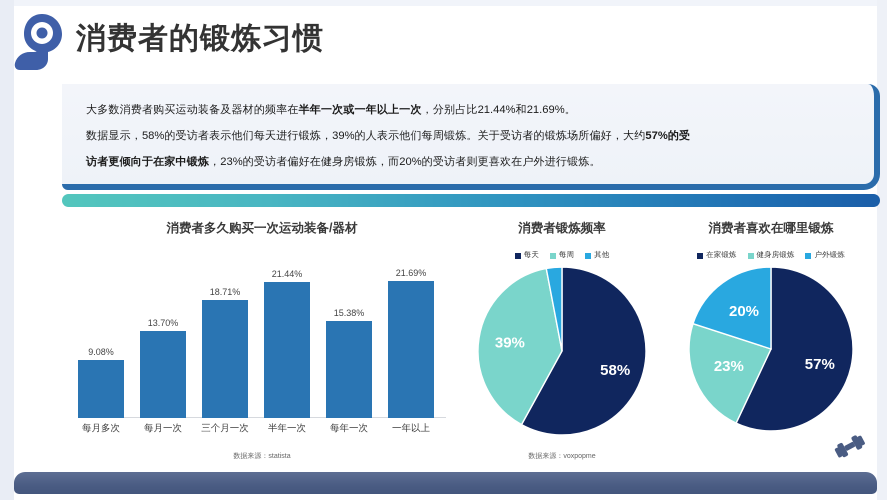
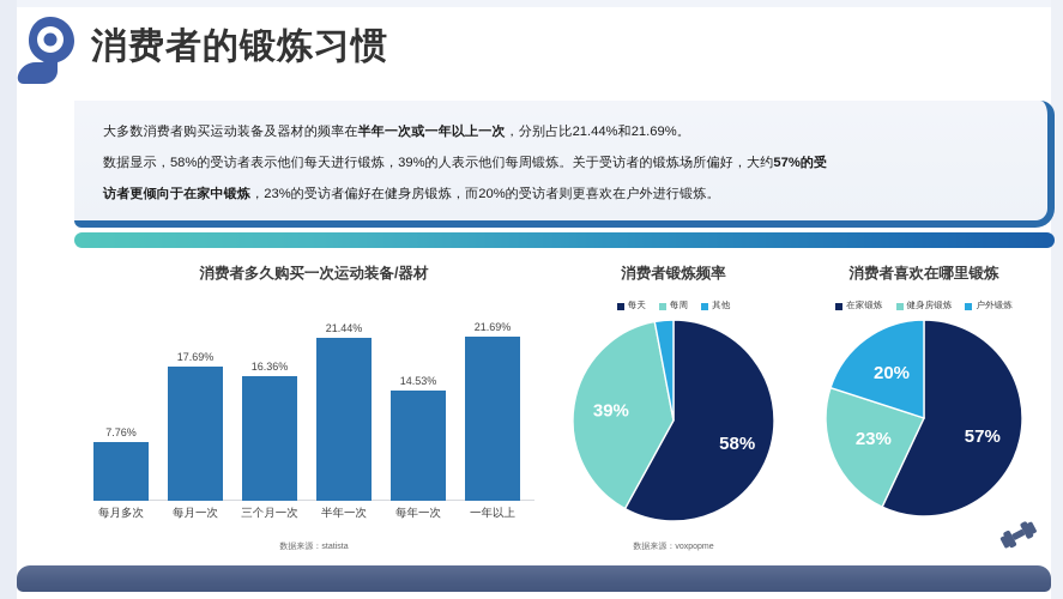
消费者多久购买一次运动装备/器材/每月多次: 9.08% -> 7.76%
消费者多久购买一次运动装备/器材/每月一次: 13.70% -> 17.69%
消费者多久购买一次运动装备/器材/三个月一次: 18.71% -> 16.36%
消费者多久购买一次运动装备/器材/每年一次: 15.38% -> 14.53%
